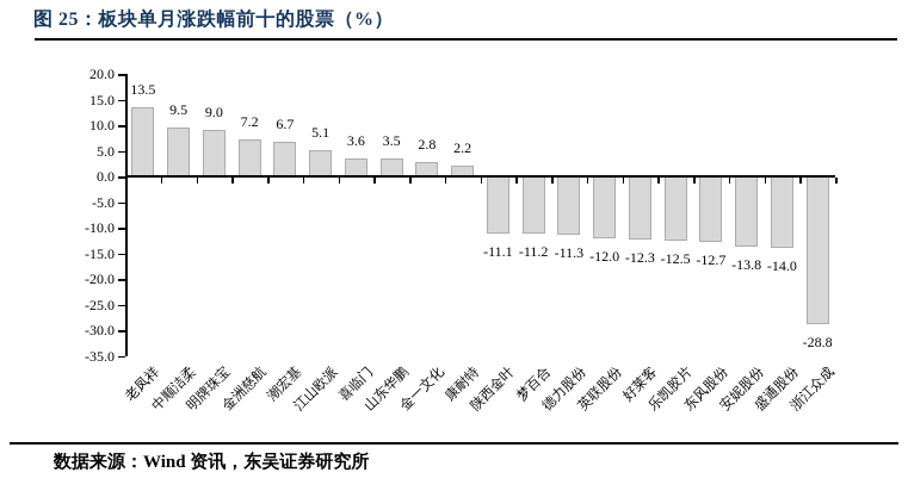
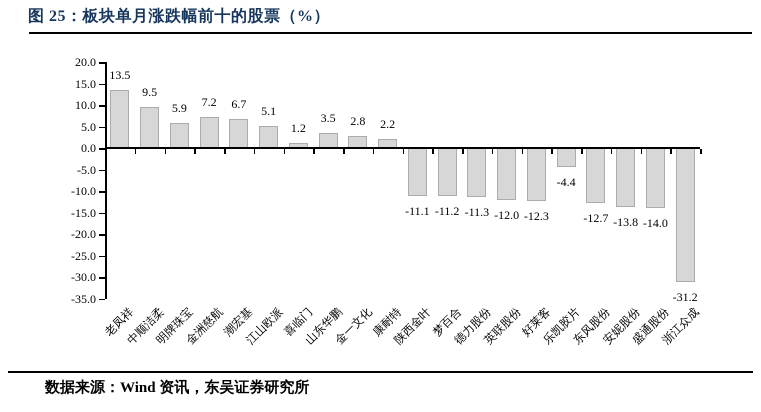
明牌珠宝: 9.0 -> 5.9
喜临门: 3.6 -> 1.2
乐凯胶片: -12.5 -> -4.4
浙江众成: -28.8 -> -31.2
